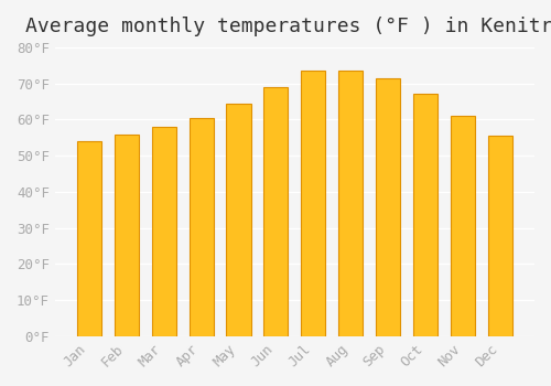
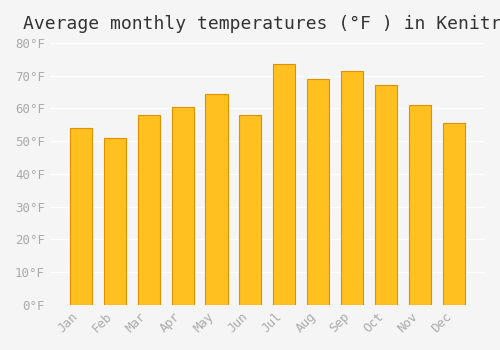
Feb: 56.0°F -> 51.0°F
Jun: 69.0°F -> 58.0°F
Aug: 73.5°F -> 69.0°F
